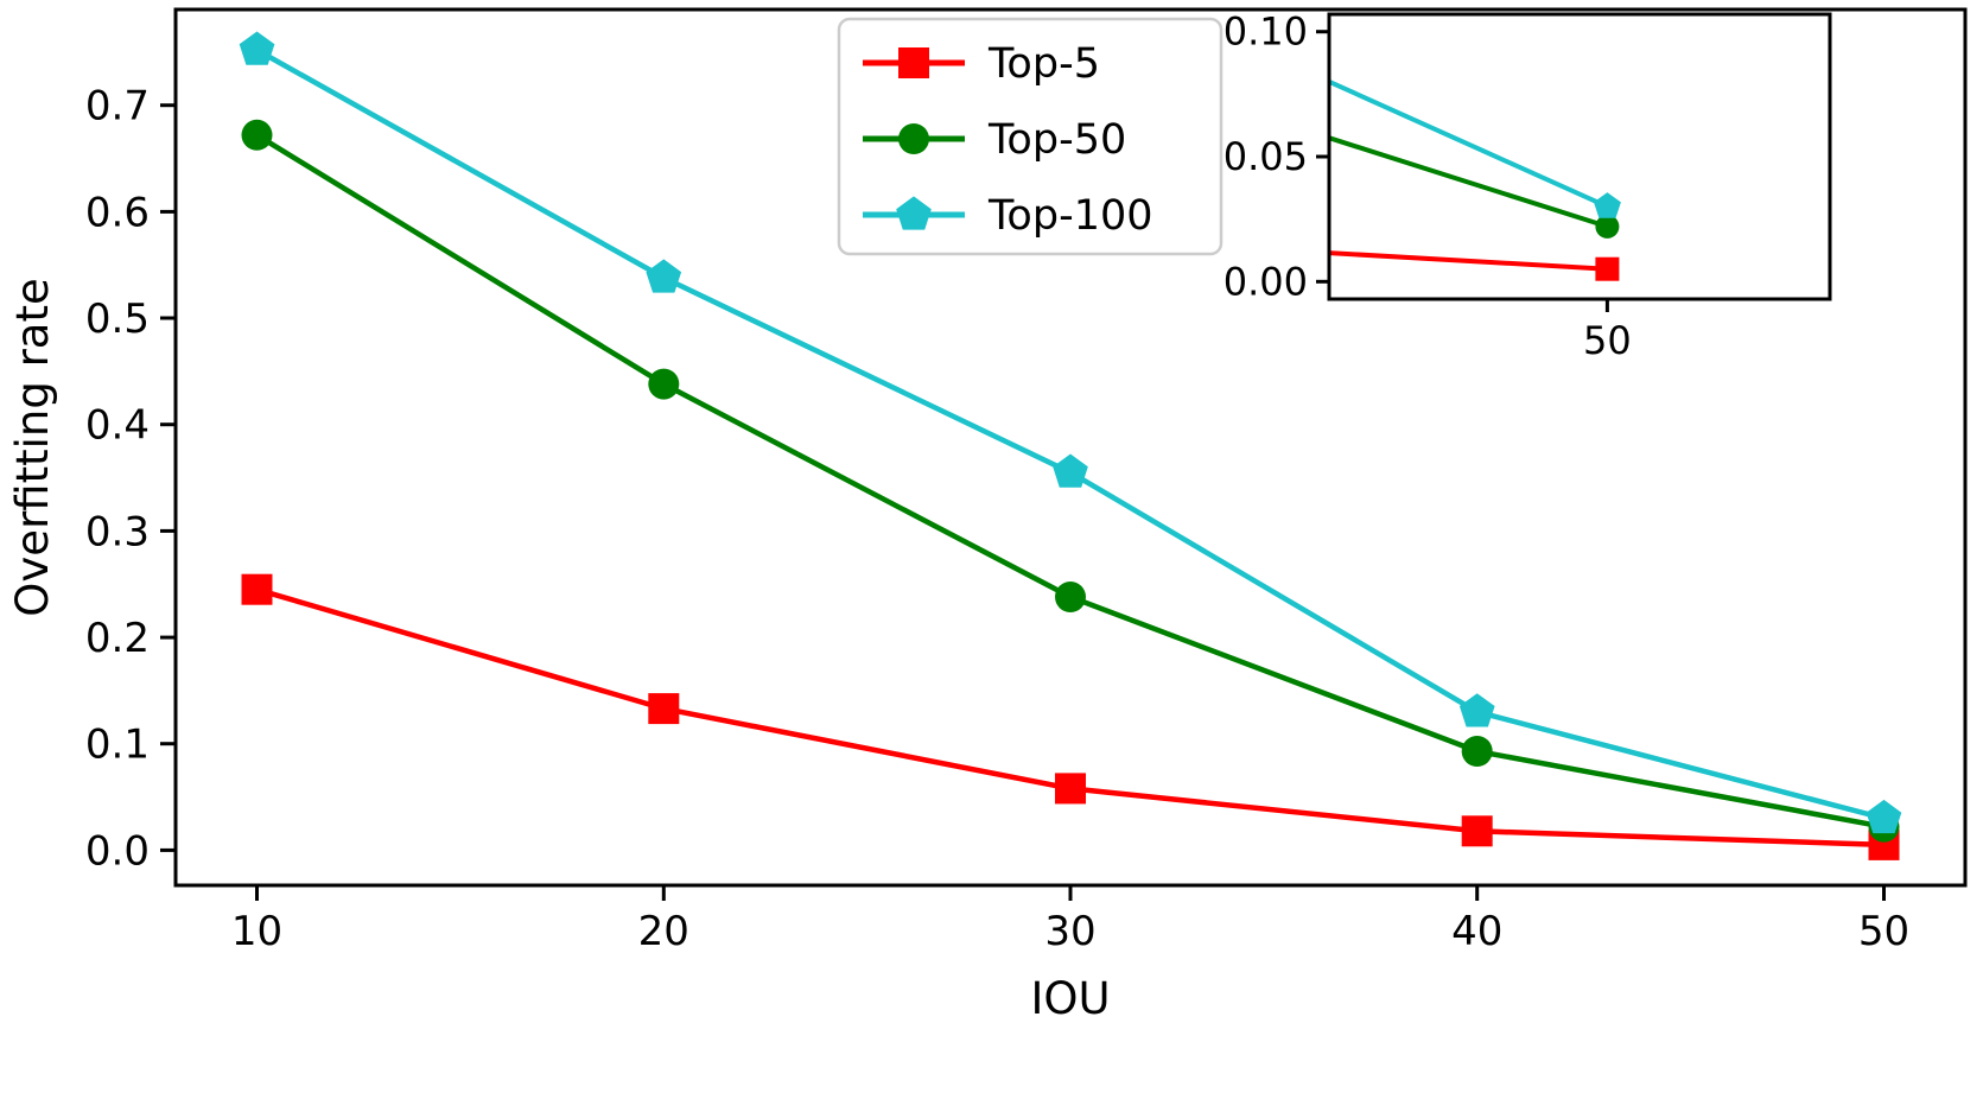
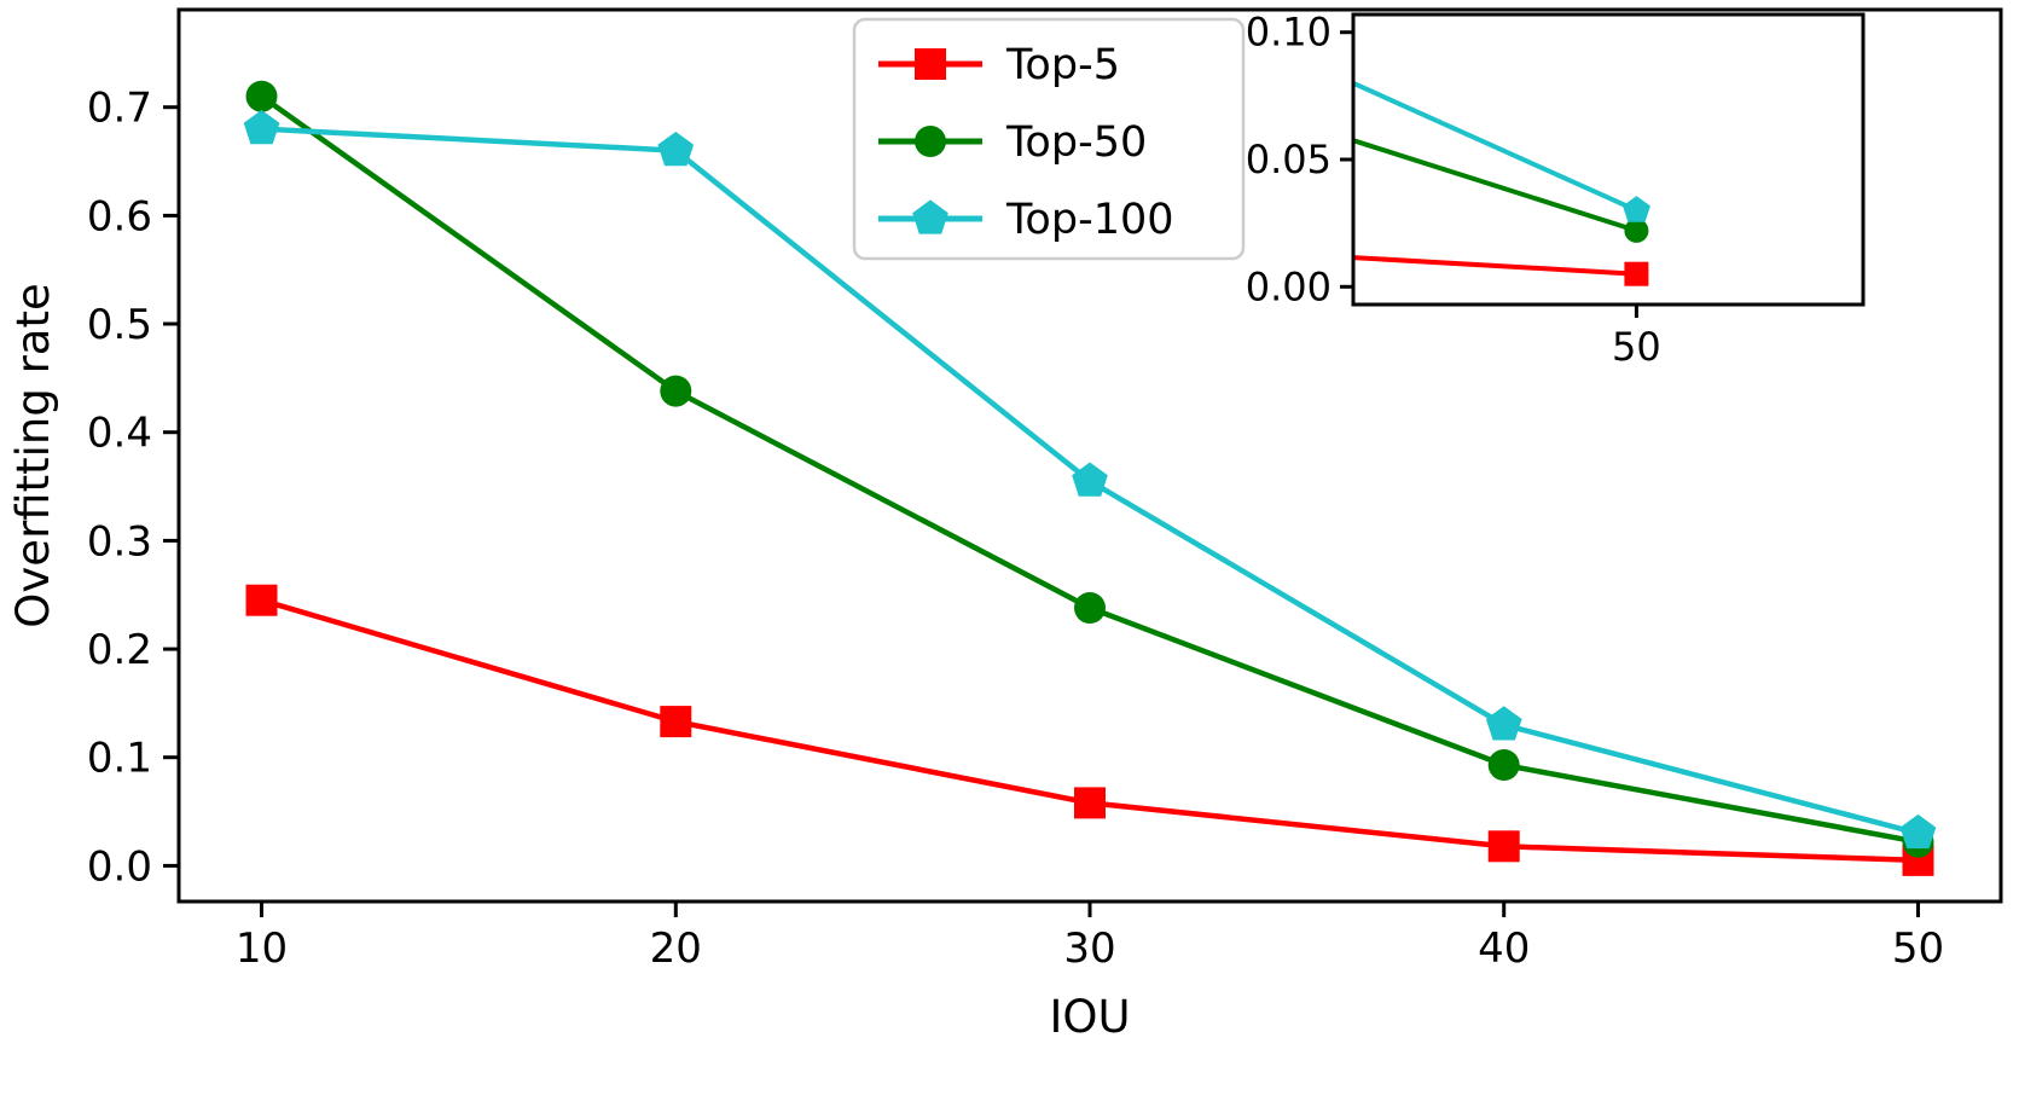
Top-50/10: 0.67 -> 0.71
Top-100/10: 0.75 -> 0.68
Top-100/20: 0.54 -> 0.66
